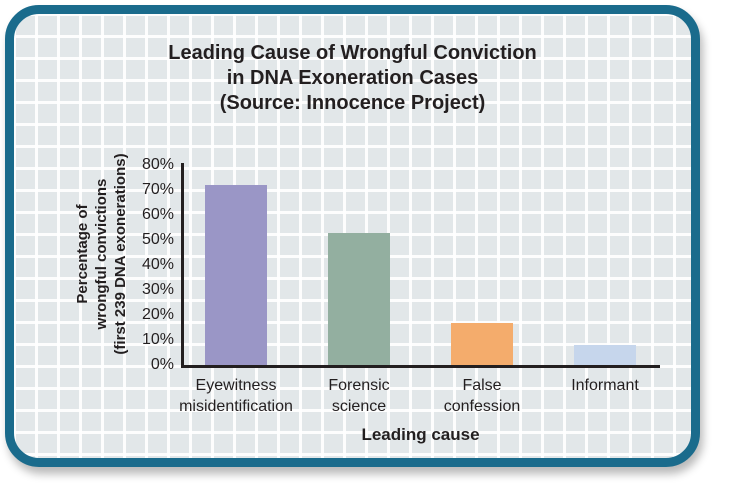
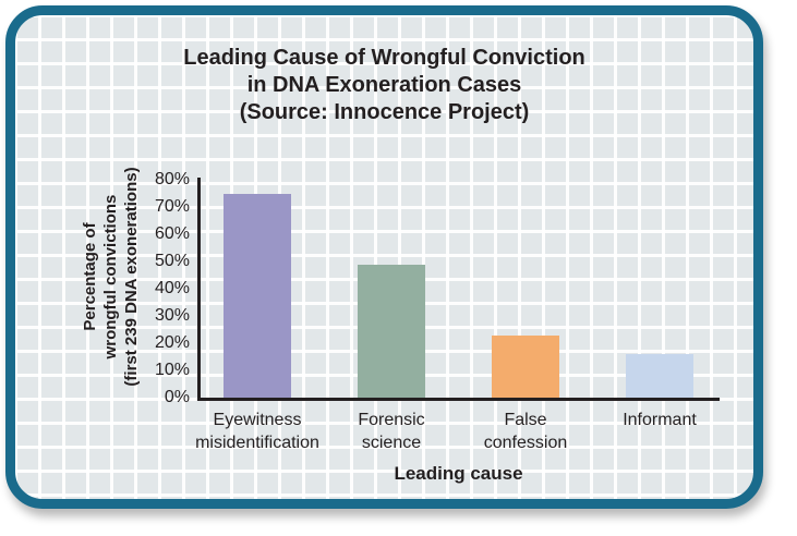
Eyewitness misidentification: 72% -> 75%
Forensic science: 53% -> 49%
False confession: 17% -> 23%
Informant: 8% -> 16%
